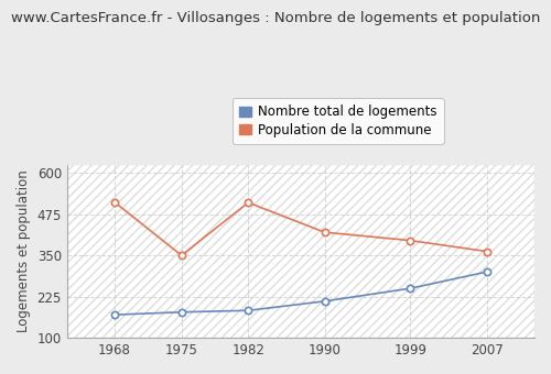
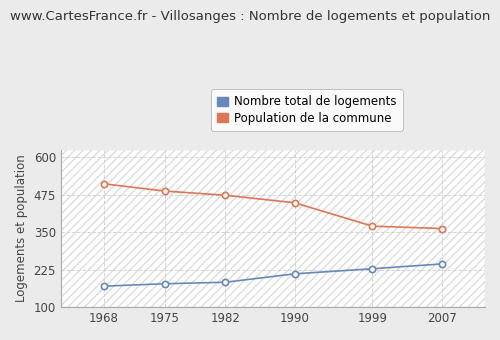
Population de la commune/1975: 350 -> 487
Population de la commune/1982: 510 -> 473
Population de la commune/1990: 420 -> 448
Nombre total de logements/1999: 250 -> 228
Population de la commune/1999: 395 -> 370
Nombre total de logements/2007: 300 -> 244
